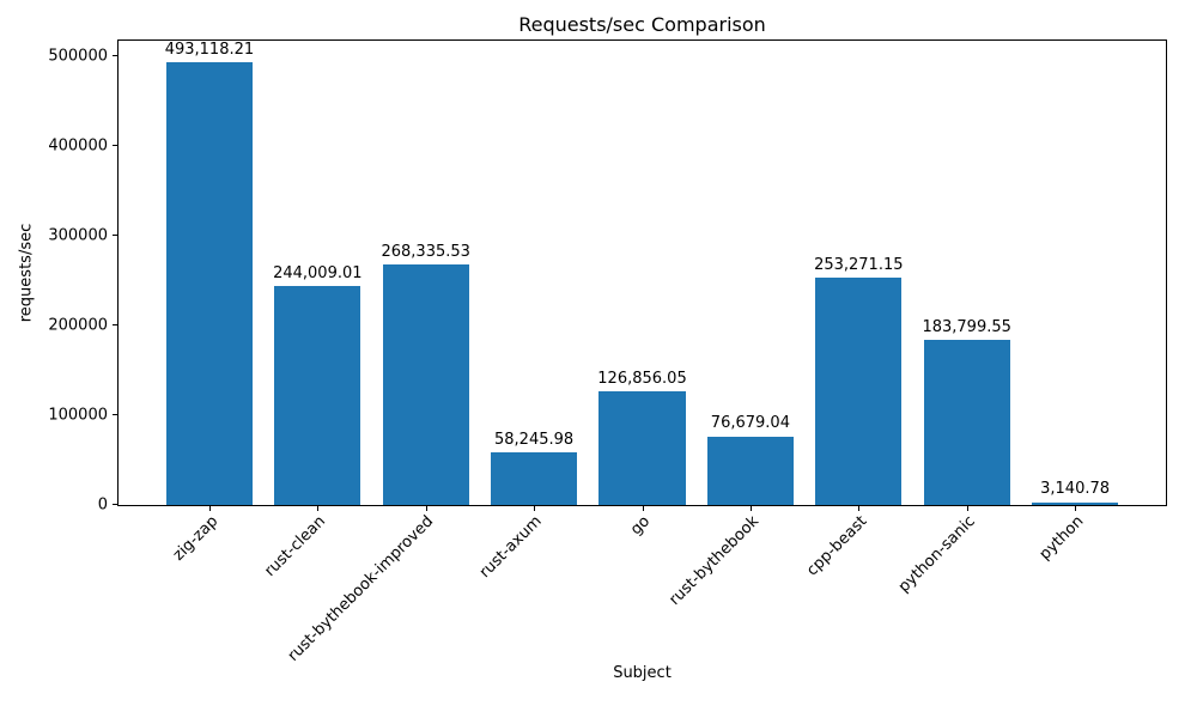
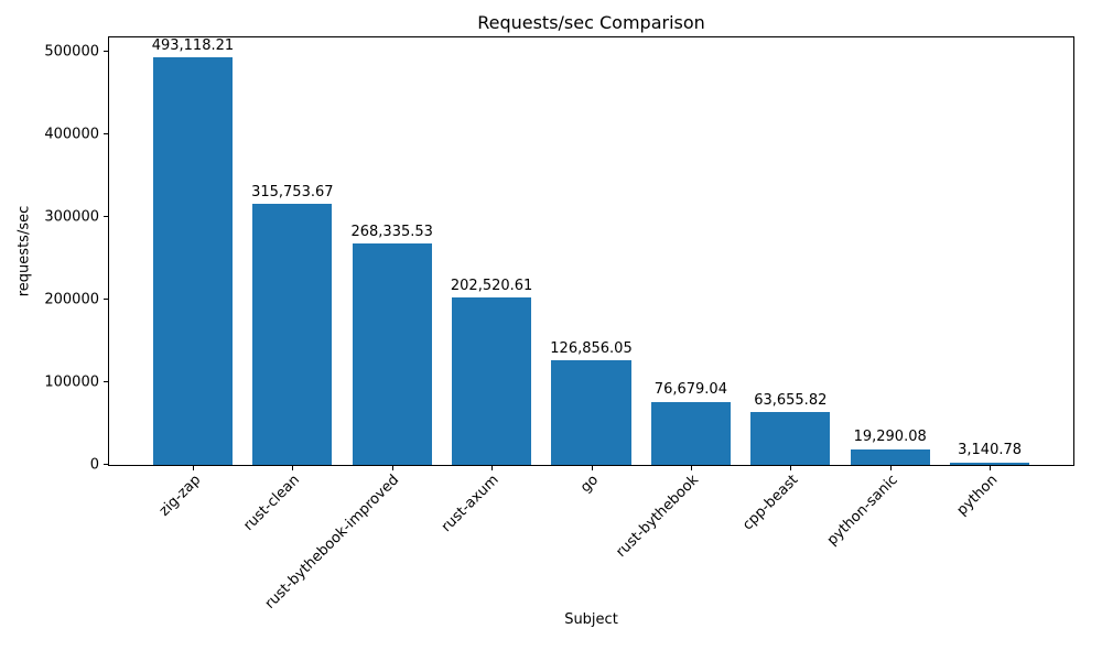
rust-clean: 244,009.01 -> 315,753.67
rust-axum: 58,245.98 -> 202,520.61
cpp-beast: 253,271.15 -> 63,655.82
python-sanic: 183,799.55 -> 19,290.08
